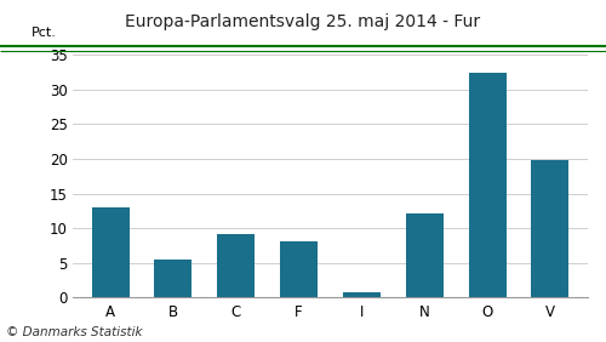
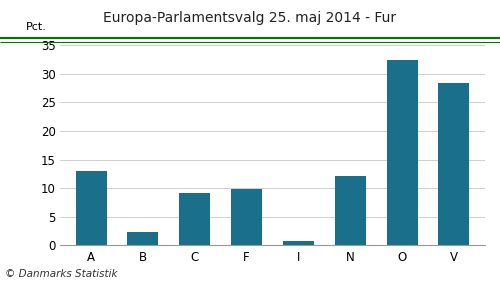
B: 5.4 -> 2.4
F: 8.1 -> 9.8
V: 19.9 -> 28.4
